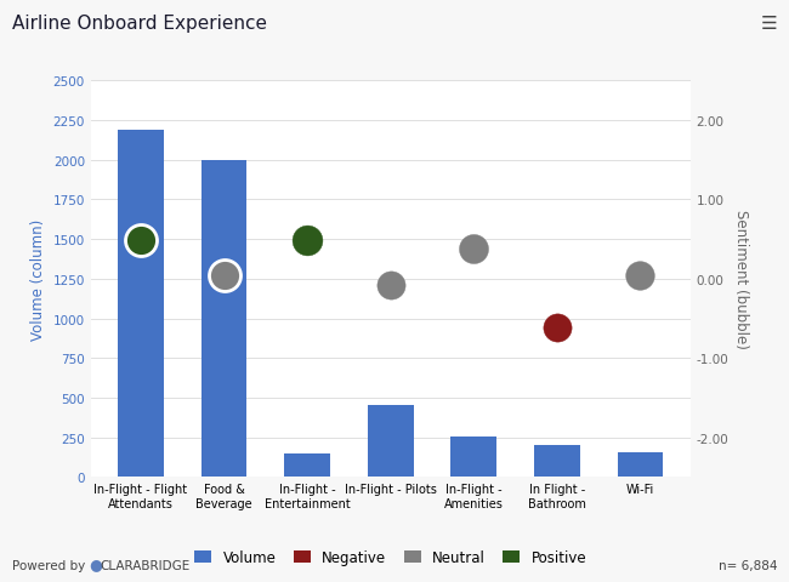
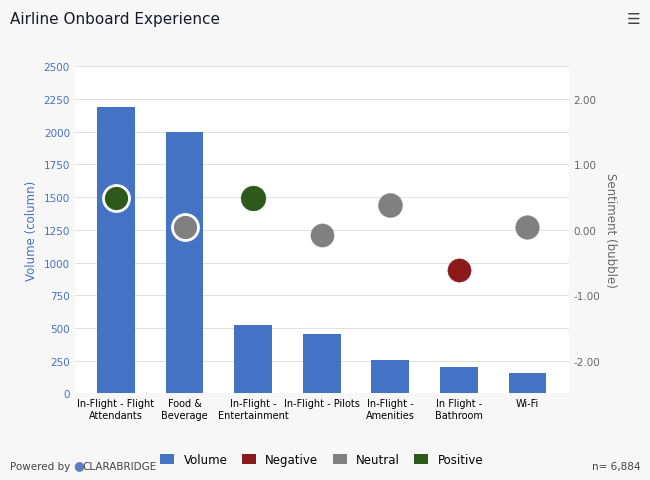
Volume/In-Flight - Entertainment: 150 -> 520
